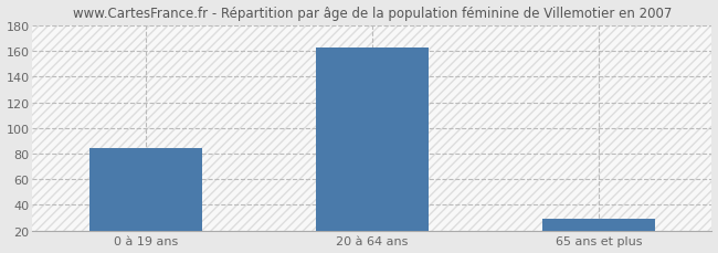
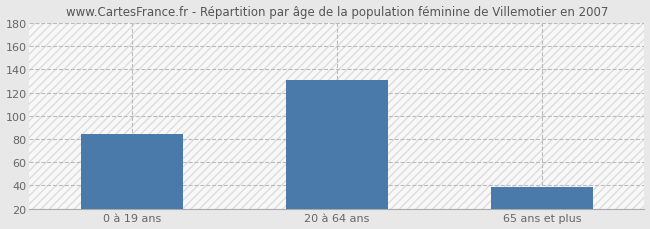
20 à 64 ans: 163 -> 131
65 ans et plus: 29 -> 39
